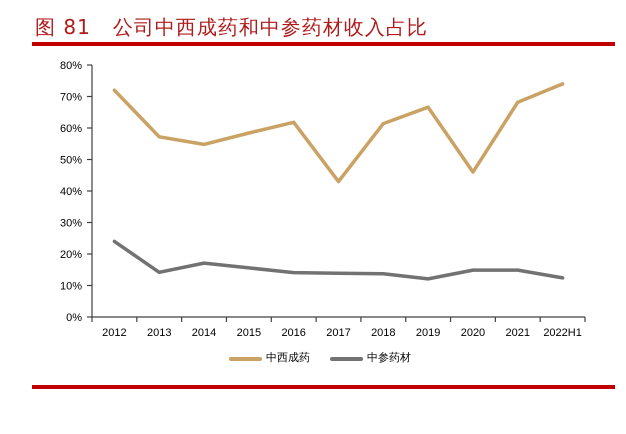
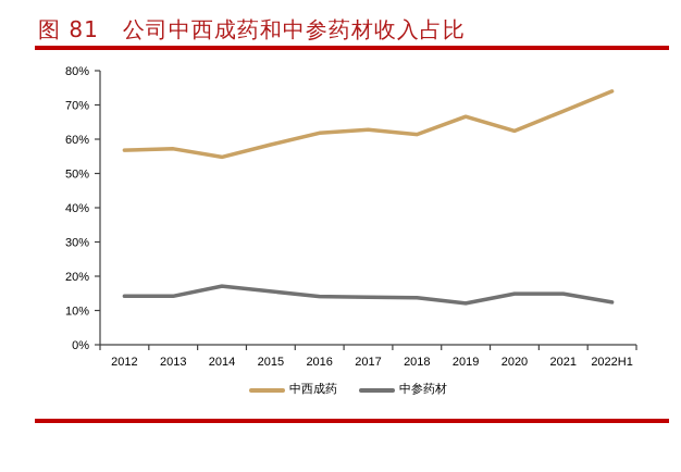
中西成药/2012: 72% -> 57%
中参药材/2012: 24% -> 14%
中西成药/2017: 43% -> 63%
中西成药/2020: 46% -> 62%
